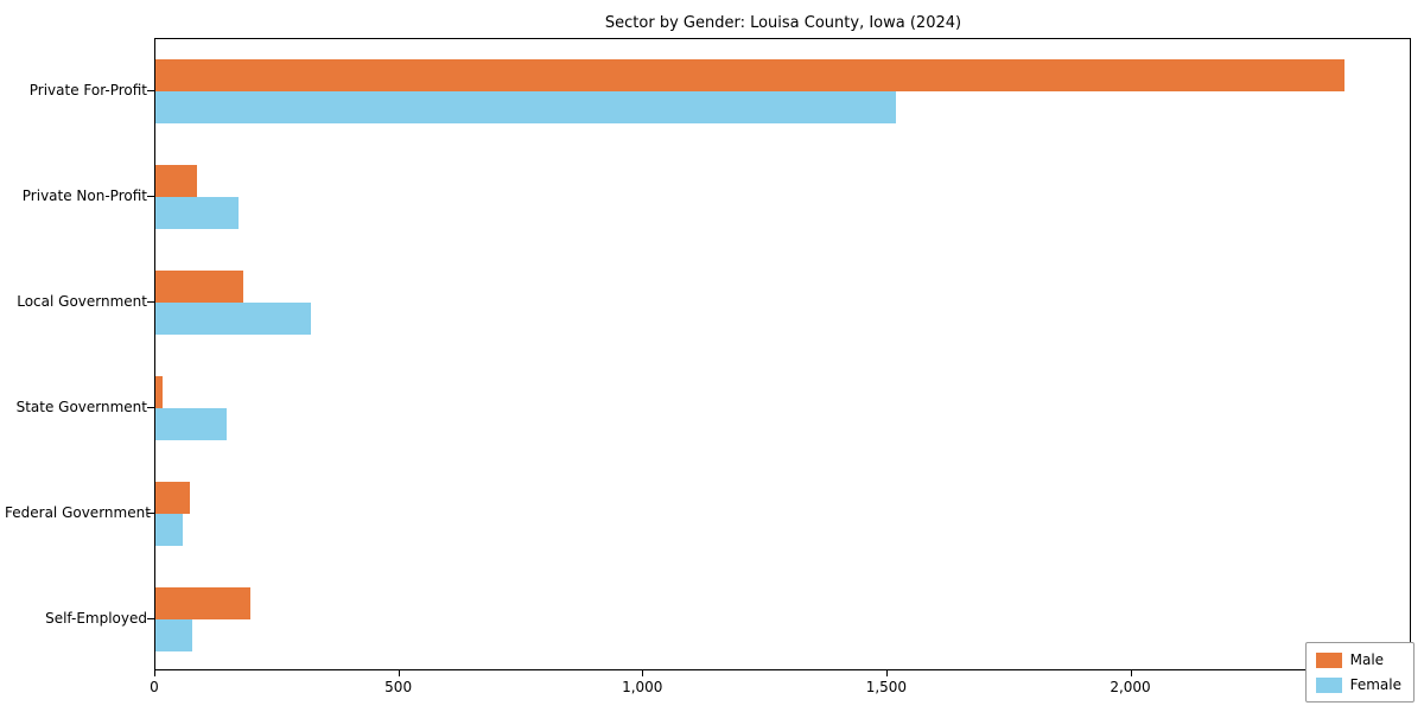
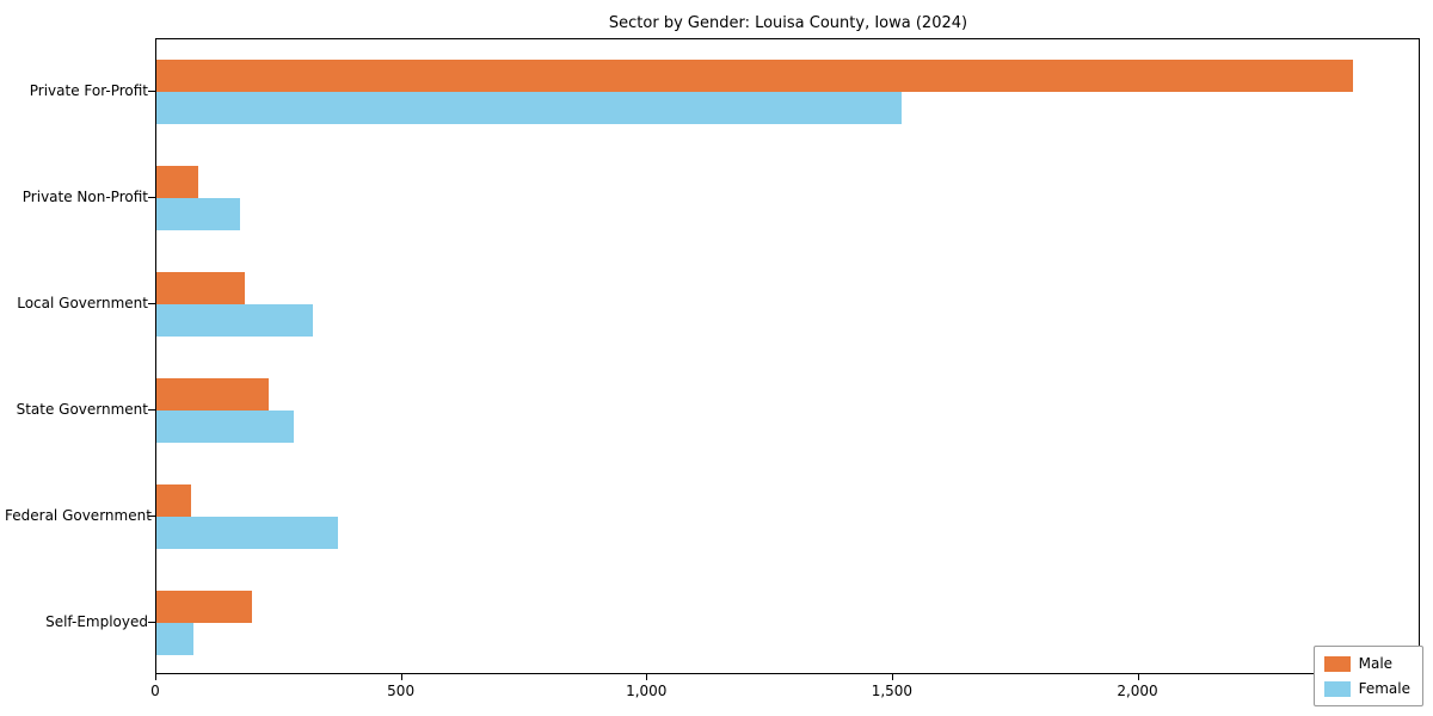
Male/State Government: 20 -> 230
Female/State Government: 140 -> 280
Female/Federal Government: 60 -> 370
